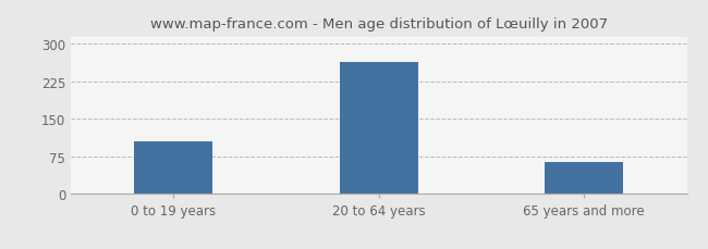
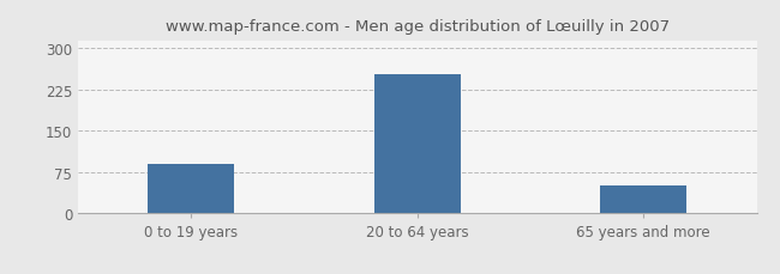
0 to 19 years: 105 -> 90
20 to 64 years: 265 -> 253
65 years and more: 65 -> 50
